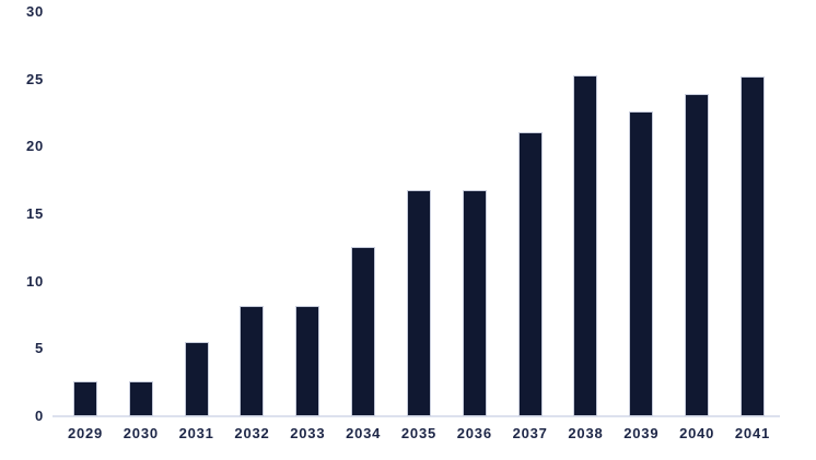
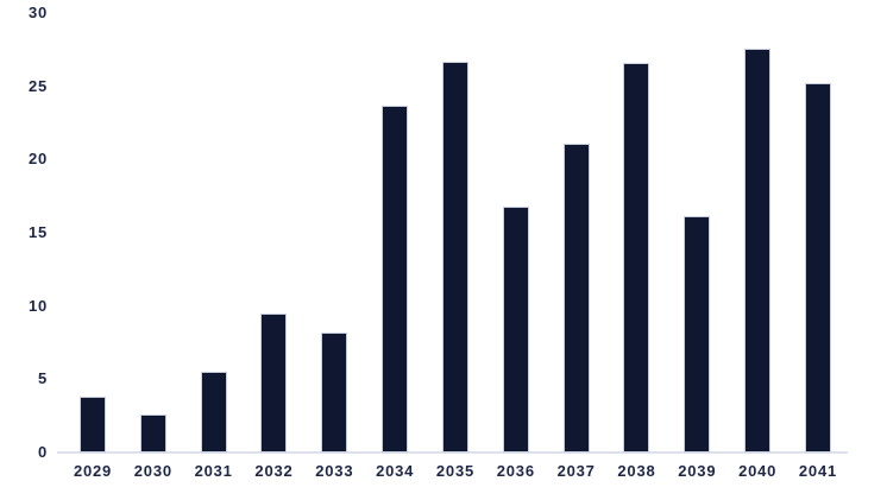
2029: 2.6 -> 3.8
2032: 8.2 -> 9.5
2034: 12.6 -> 23.7
2035: 16.8 -> 26.7
2038: 25.3 -> 26.6
2039: 22.6 -> 16.1
2040: 23.9 -> 27.6
